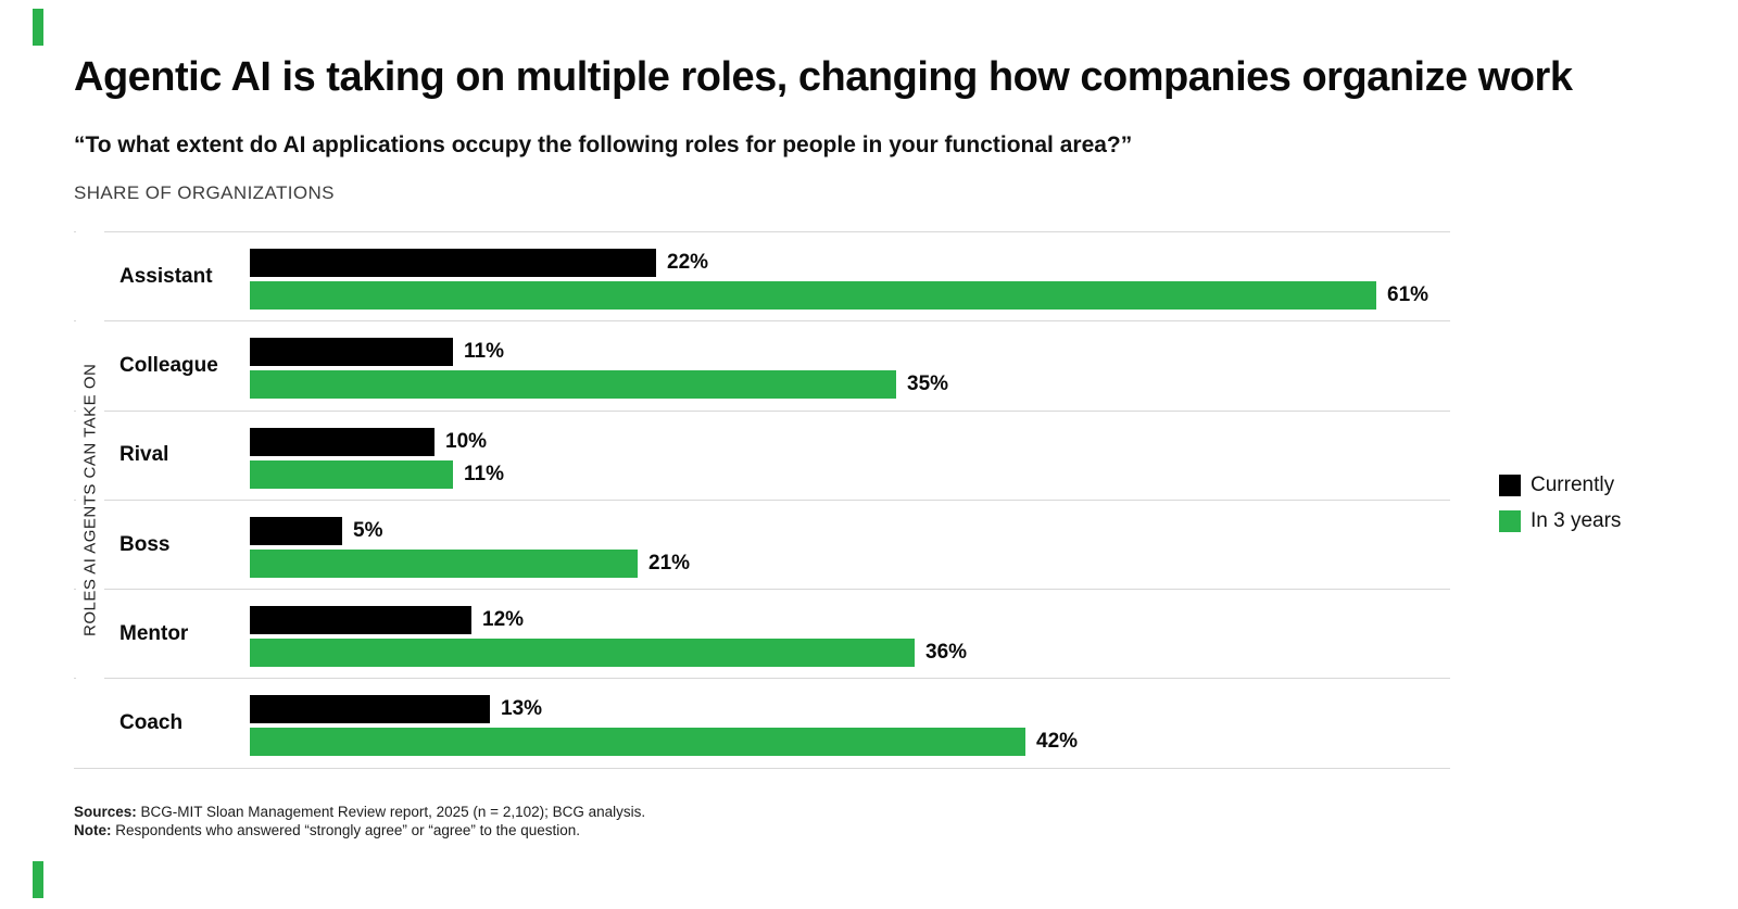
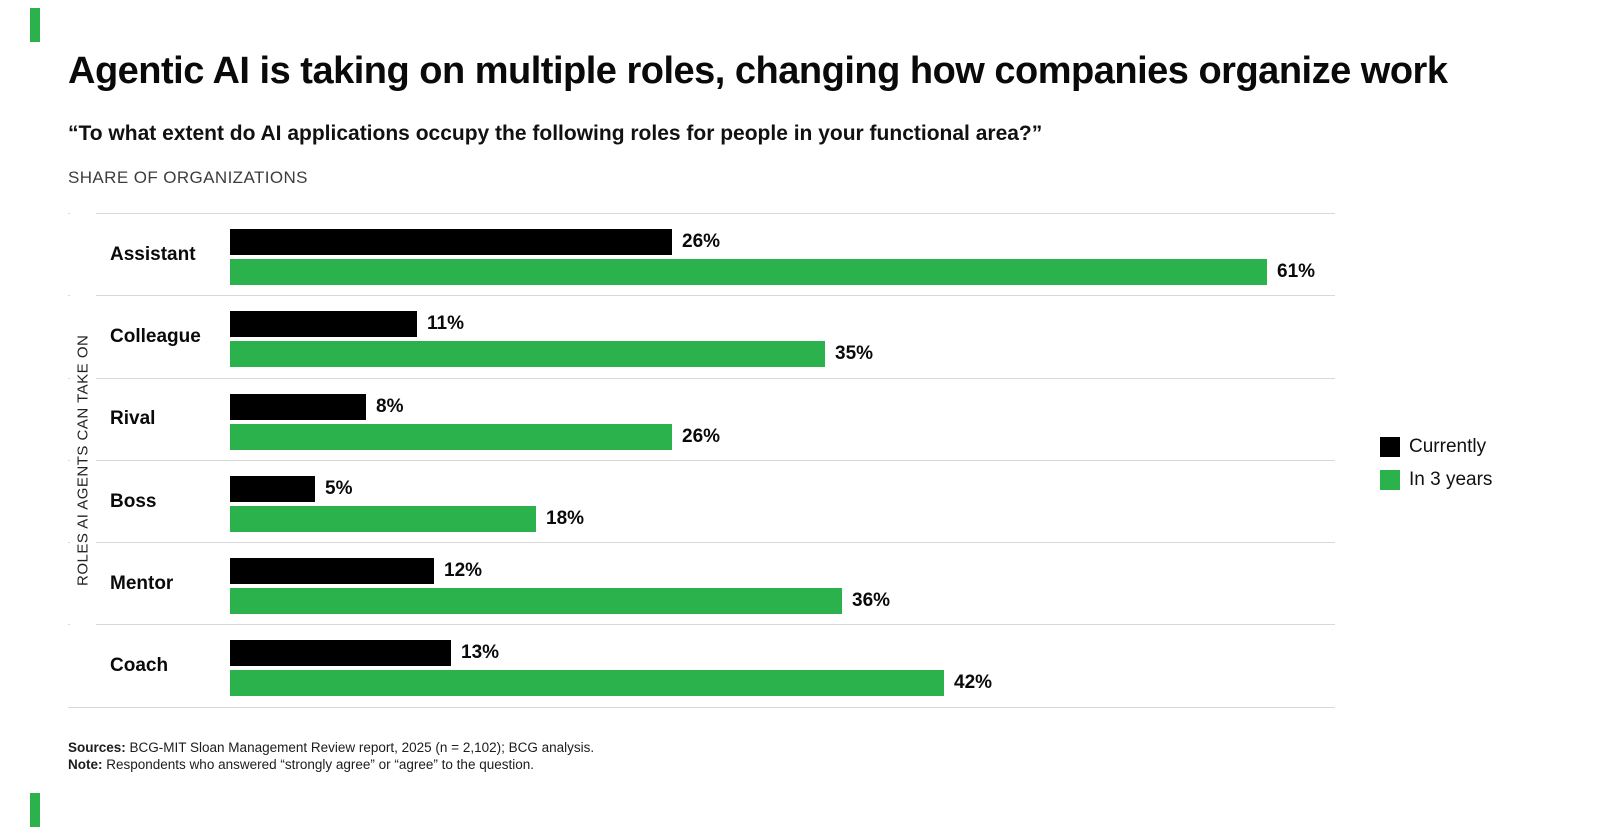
Currently/Assistant: 22% -> 26%
Currently/Rival: 10% -> 8%
In 3 years/Rival: 11% -> 26%
In 3 years/Boss: 21% -> 18%
